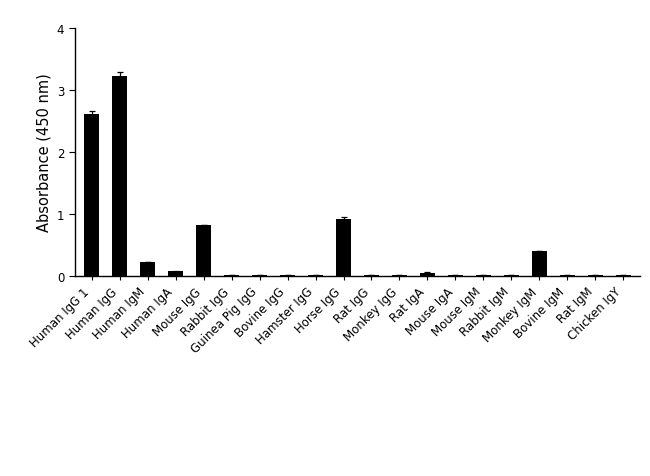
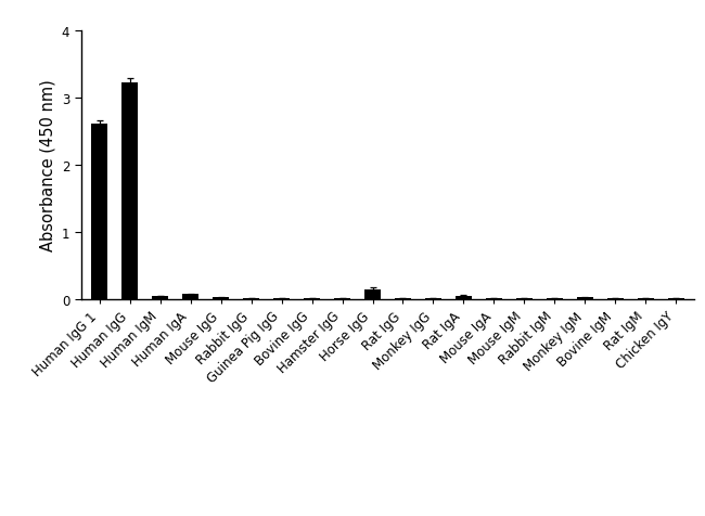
Human IgM: 0.22 -> 0.04
Mouse IgG: 0.82 -> 0.02
Horse IgG: 0.92 -> 0.14
Monkey IgM: 0.40 -> 0.02
